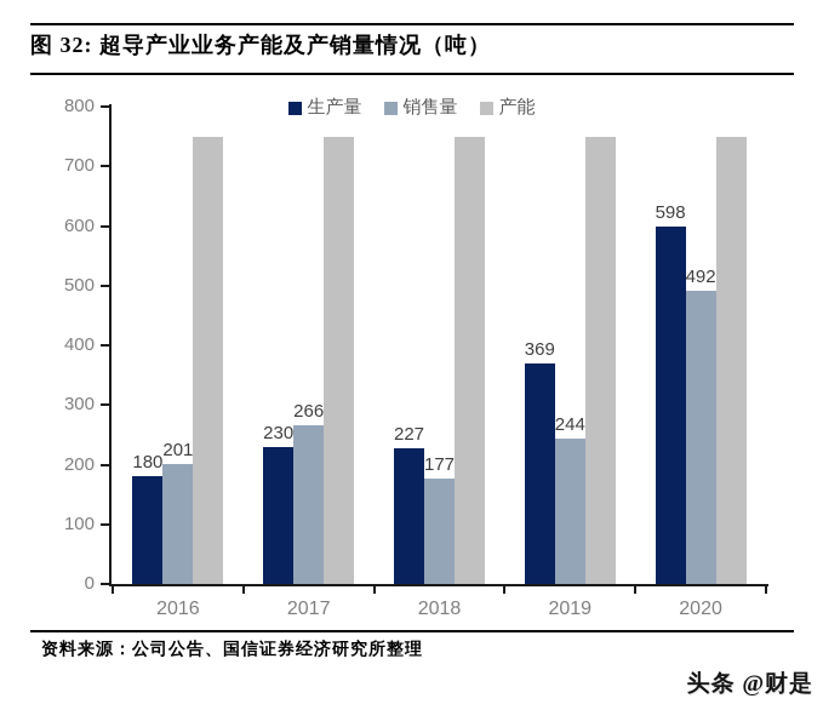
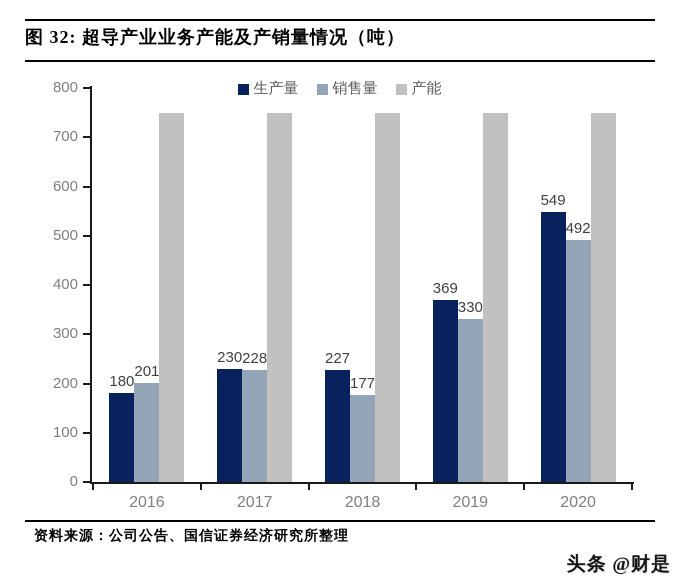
销售量/2017: 266 -> 228
销售量/2019: 244 -> 330
生产量/2020: 598 -> 549
